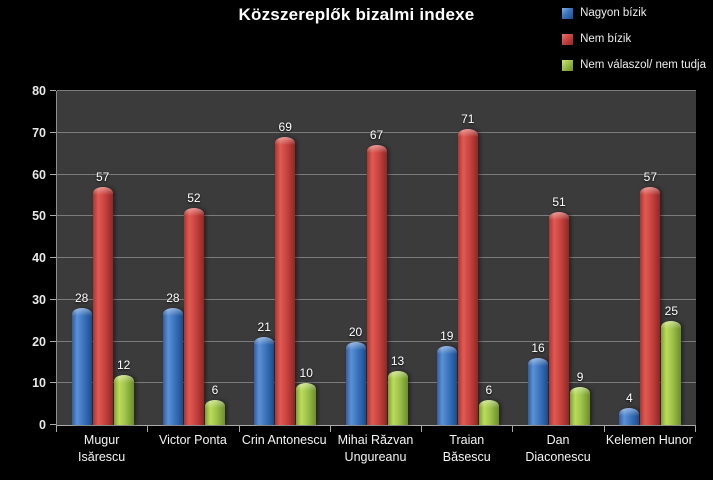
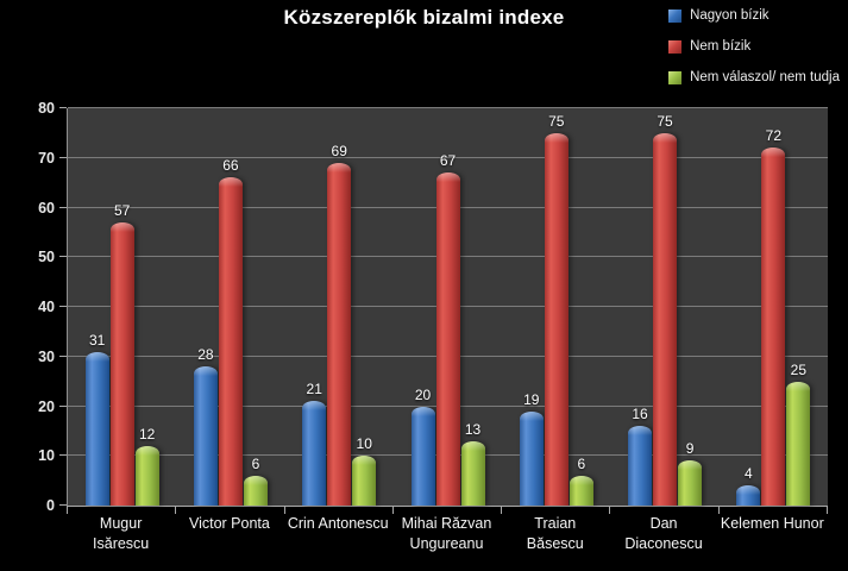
Nagyon bízik/Mugur Isărescu: 28 -> 31
Nem bízik/Victor Ponta: 52 -> 66
Nem bízik/Traian Băsescu: 71 -> 75
Nem bízik/Dan Diaconescu: 51 -> 75
Nem bízik/Kelemen Hunor: 57 -> 72
